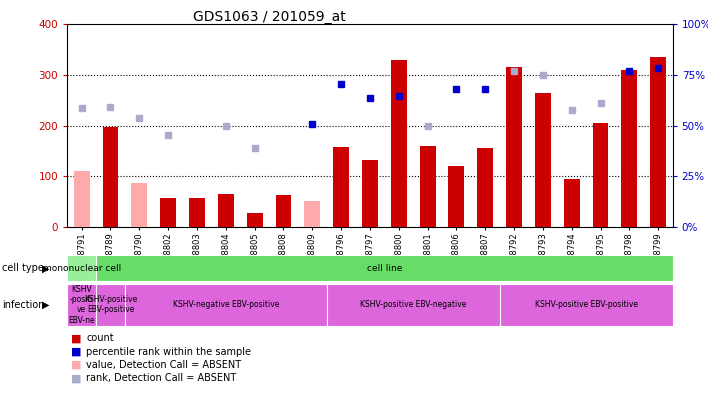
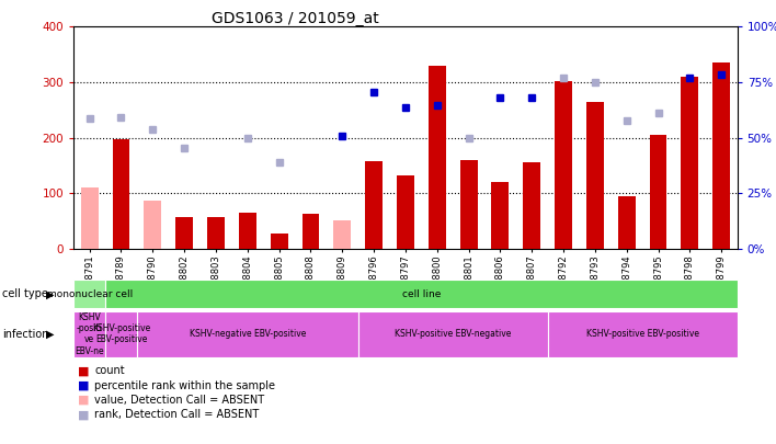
GSM38792: 315 -> 302
